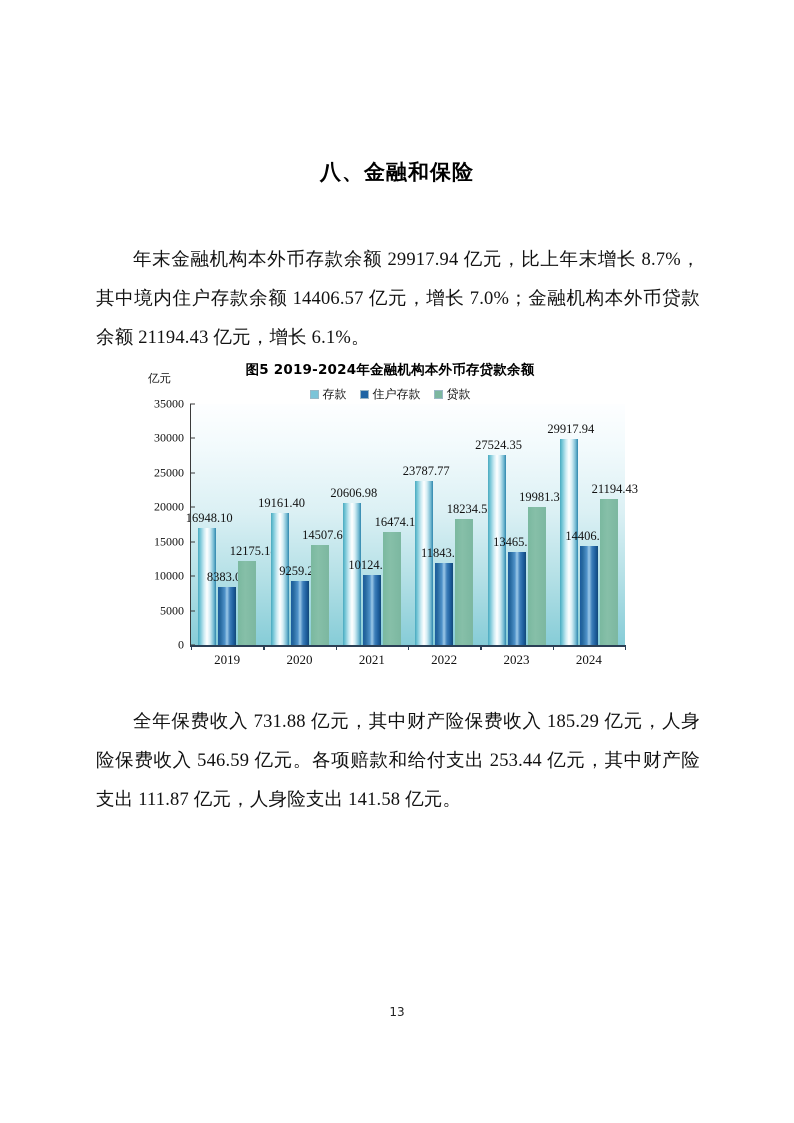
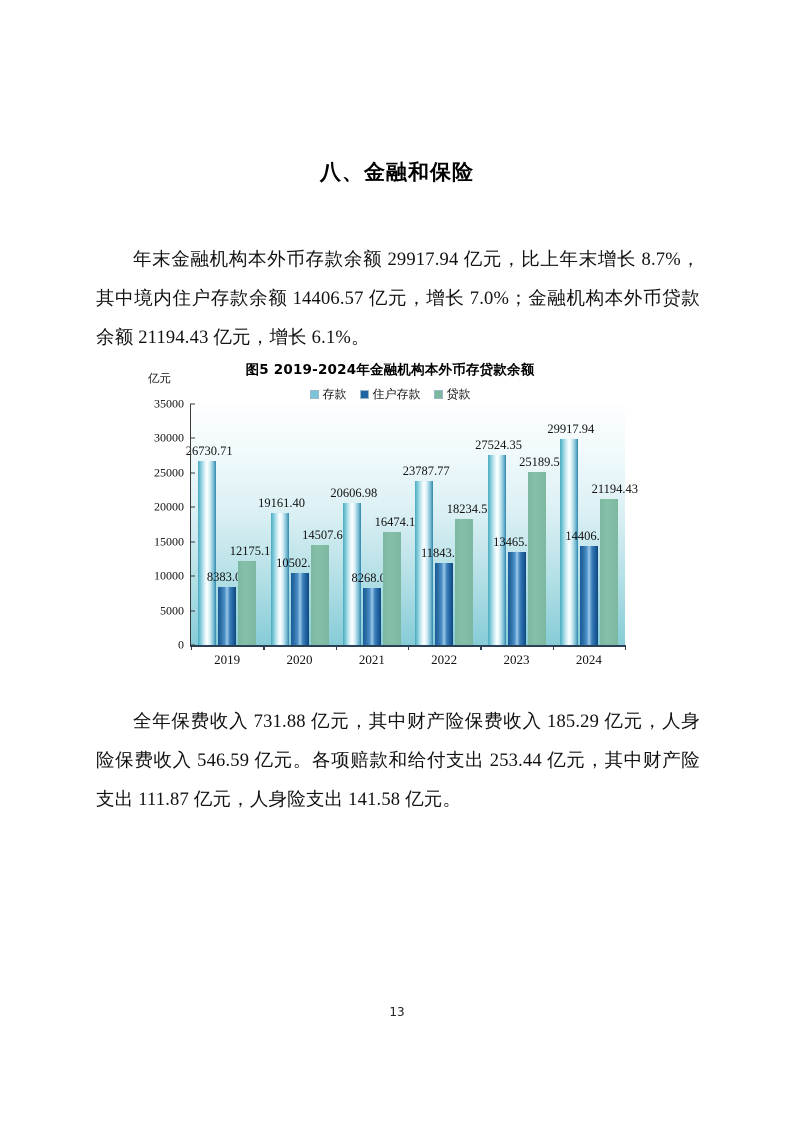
存款/2019: 16948.10 -> 26730.71
住户存款/2020: 9259.24 -> 10502.57
住户存款/2021: 10124.60 -> 8268.00
贷款/2023: 19981.36 -> 25189.50
